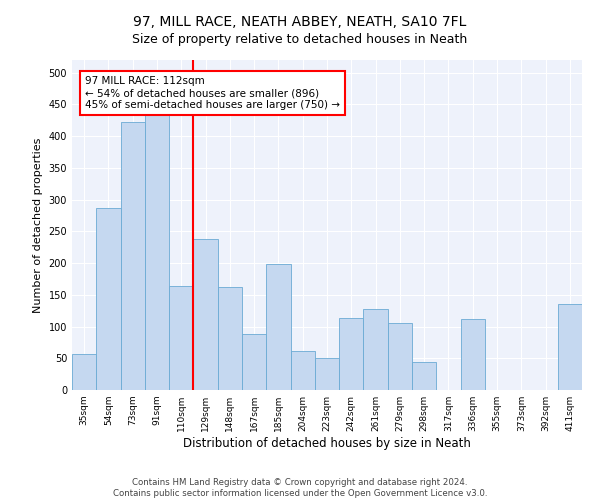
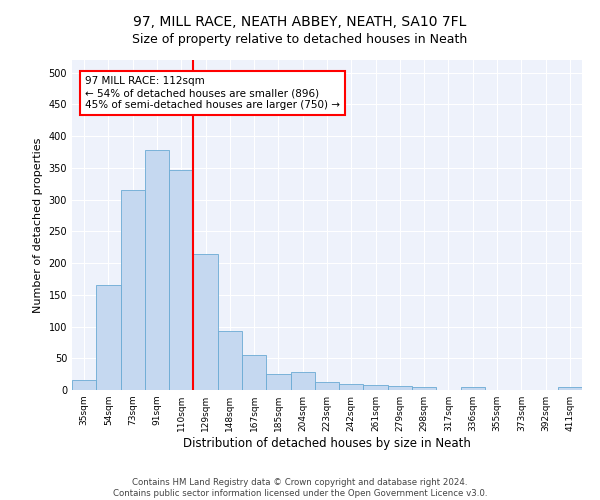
35sqm: 56 -> 15
54sqm: 286 -> 165
73sqm: 422 -> 315
91sqm: 438 -> 378
110sqm: 164 -> 347
129sqm: 238 -> 215
148sqm: 162 -> 93
167sqm: 88 -> 55
185sqm: 198 -> 25
204sqm: 62 -> 28
223sqm: 50 -> 13
242sqm: 114 -> 10
261sqm: 128 -> 8
279sqm: 106 -> 6
298sqm: 44 -> 4
336sqm: 112 -> 4
411sqm: 136 -> 4
